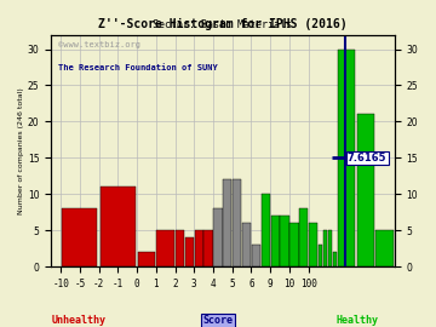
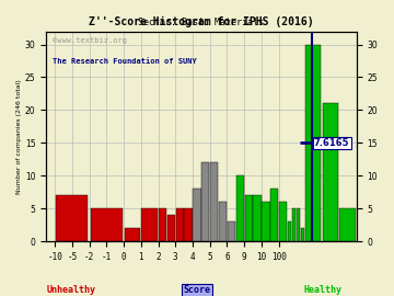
-5: 8 -> 7
-1: 11 -> 5
